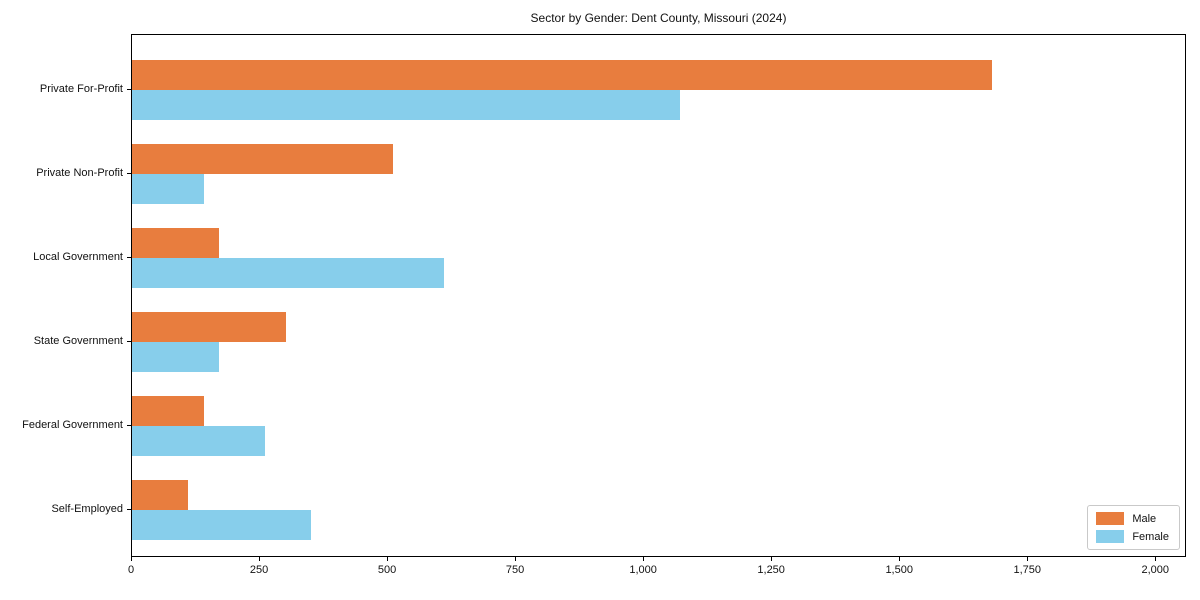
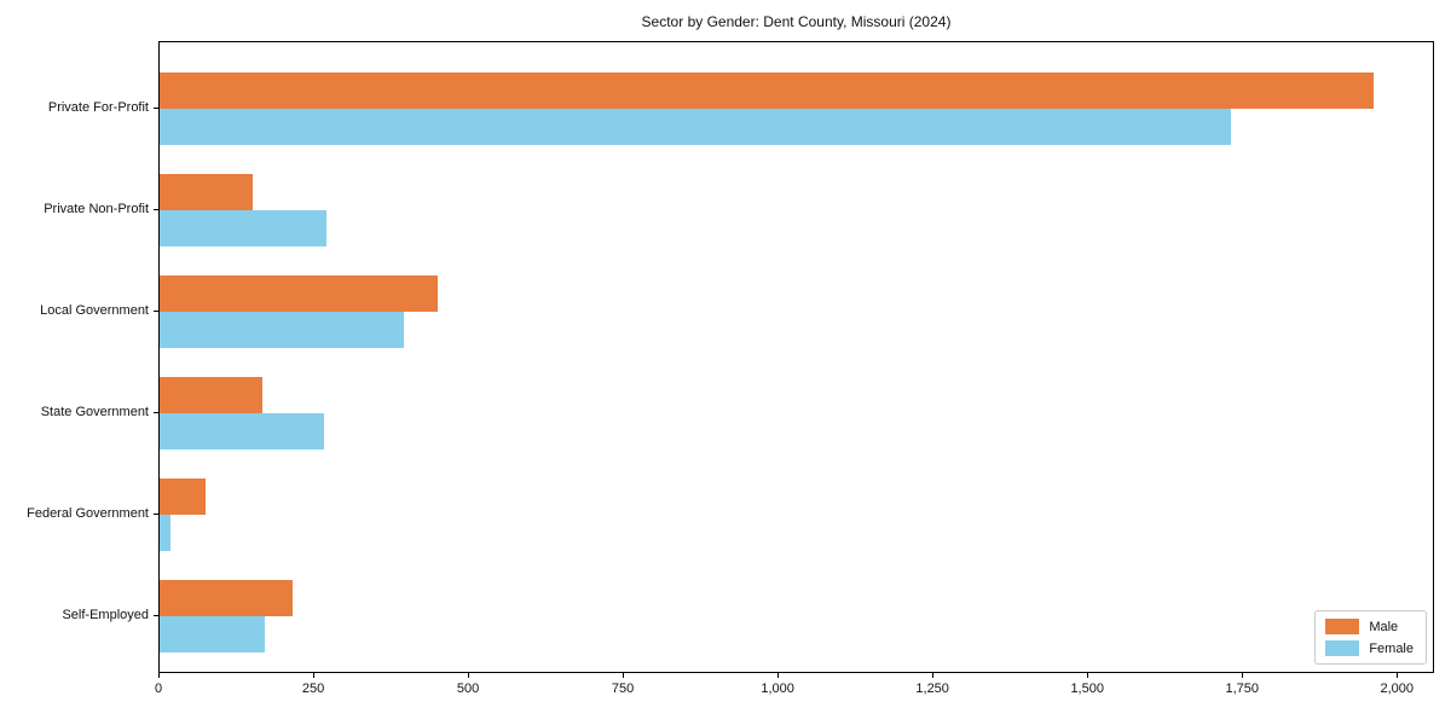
Male/Private For-Profit: 1680 -> 1960
Female/Private For-Profit: 1070 -> 1730
Male/Private Non-Profit: 510 -> 150
Female/Private Non-Profit: 140 -> 270
Male/Local Government: 170 -> 450
Female/Local Government: 610 -> 400
Male/State Government: 300 -> 160
Female/State Government: 170 -> 260
Male/Federal Government: 140 -> 70
Female/Federal Government: 260 -> 20
Male/Self-Employed: 110 -> 220
Female/Self-Employed: 350 -> 170
